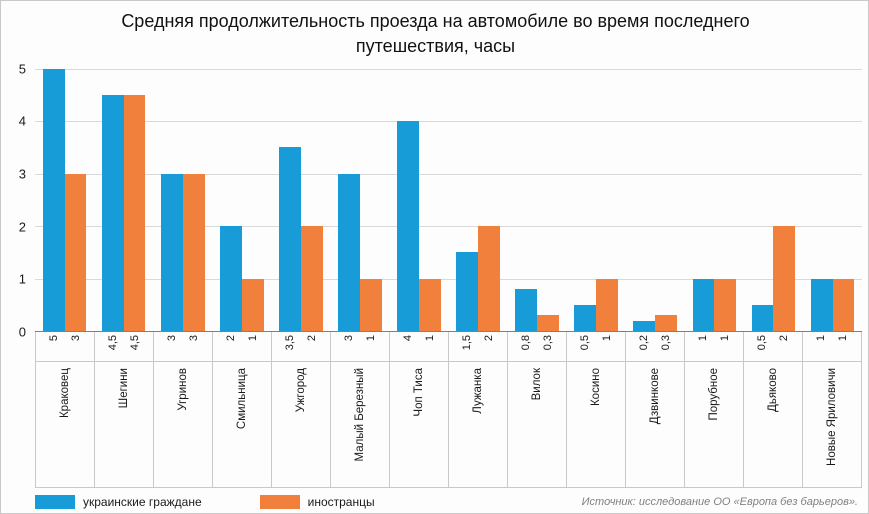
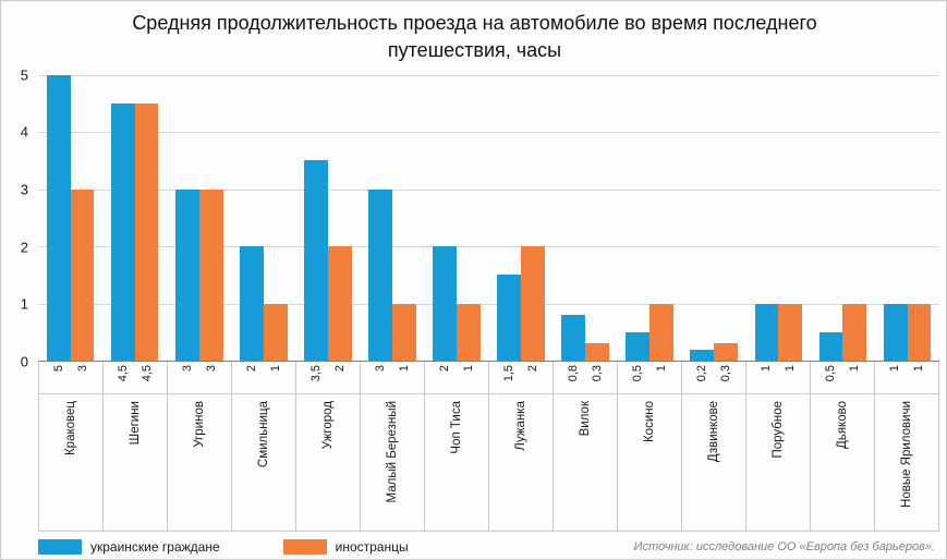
украинские граждане/Чоп Тиса: 4 -> 2
иностранцы/Дьяково: 2 -> 1
